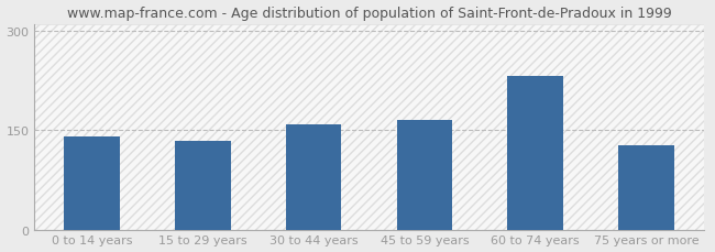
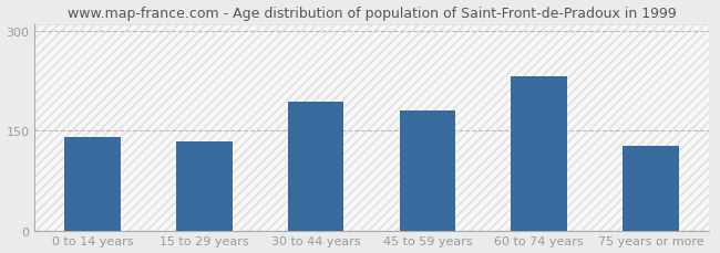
30 to 44 years: 159 -> 194
45 to 59 years: 165 -> 180
